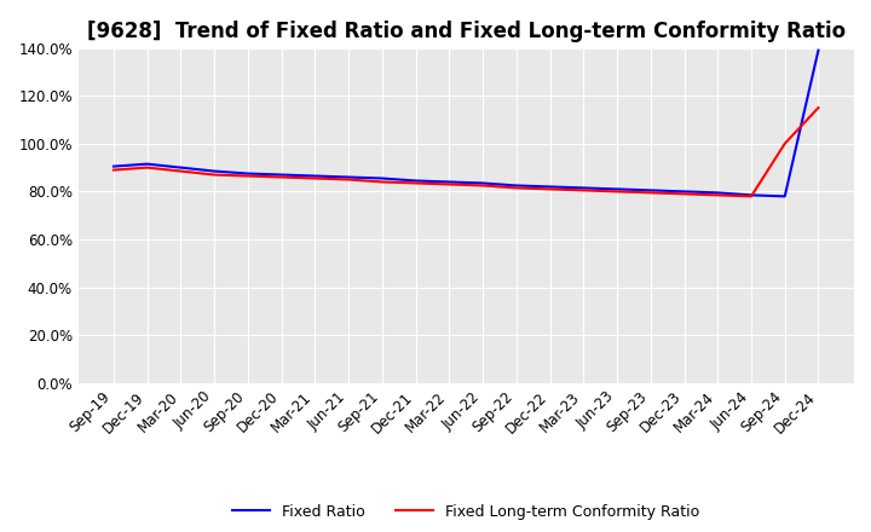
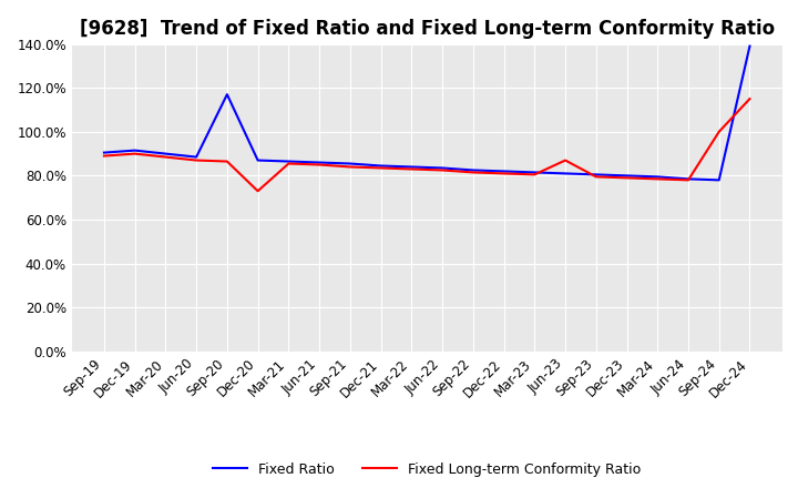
Fixed Ratio/Sep-20: 88% -> 117%
Fixed Long-term Conformity Ratio/Dec-20: 86% -> 73%
Fixed Long-term Conformity Ratio/Jun-23: 80% -> 87%
